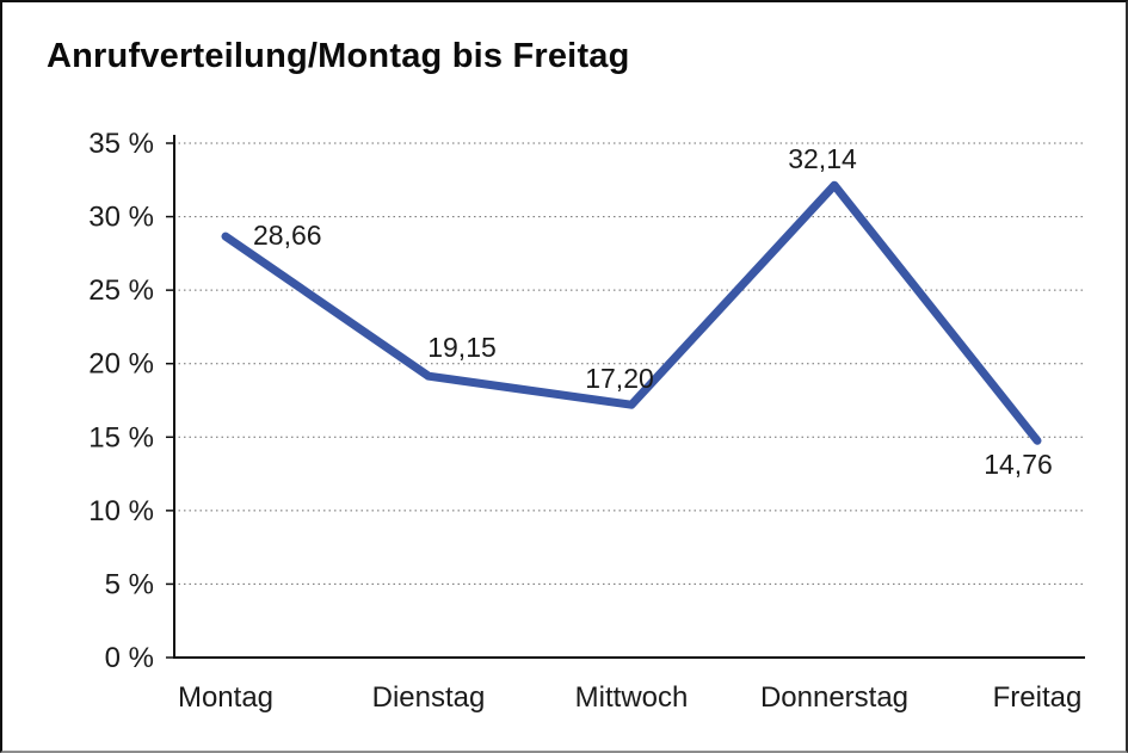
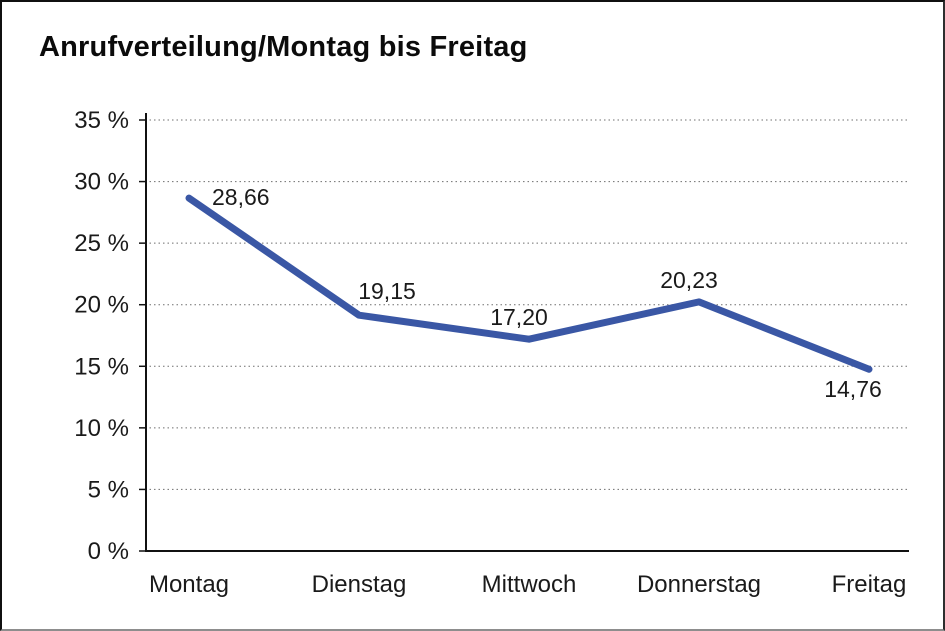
Donnerstag: 32,14 -> 20,23
